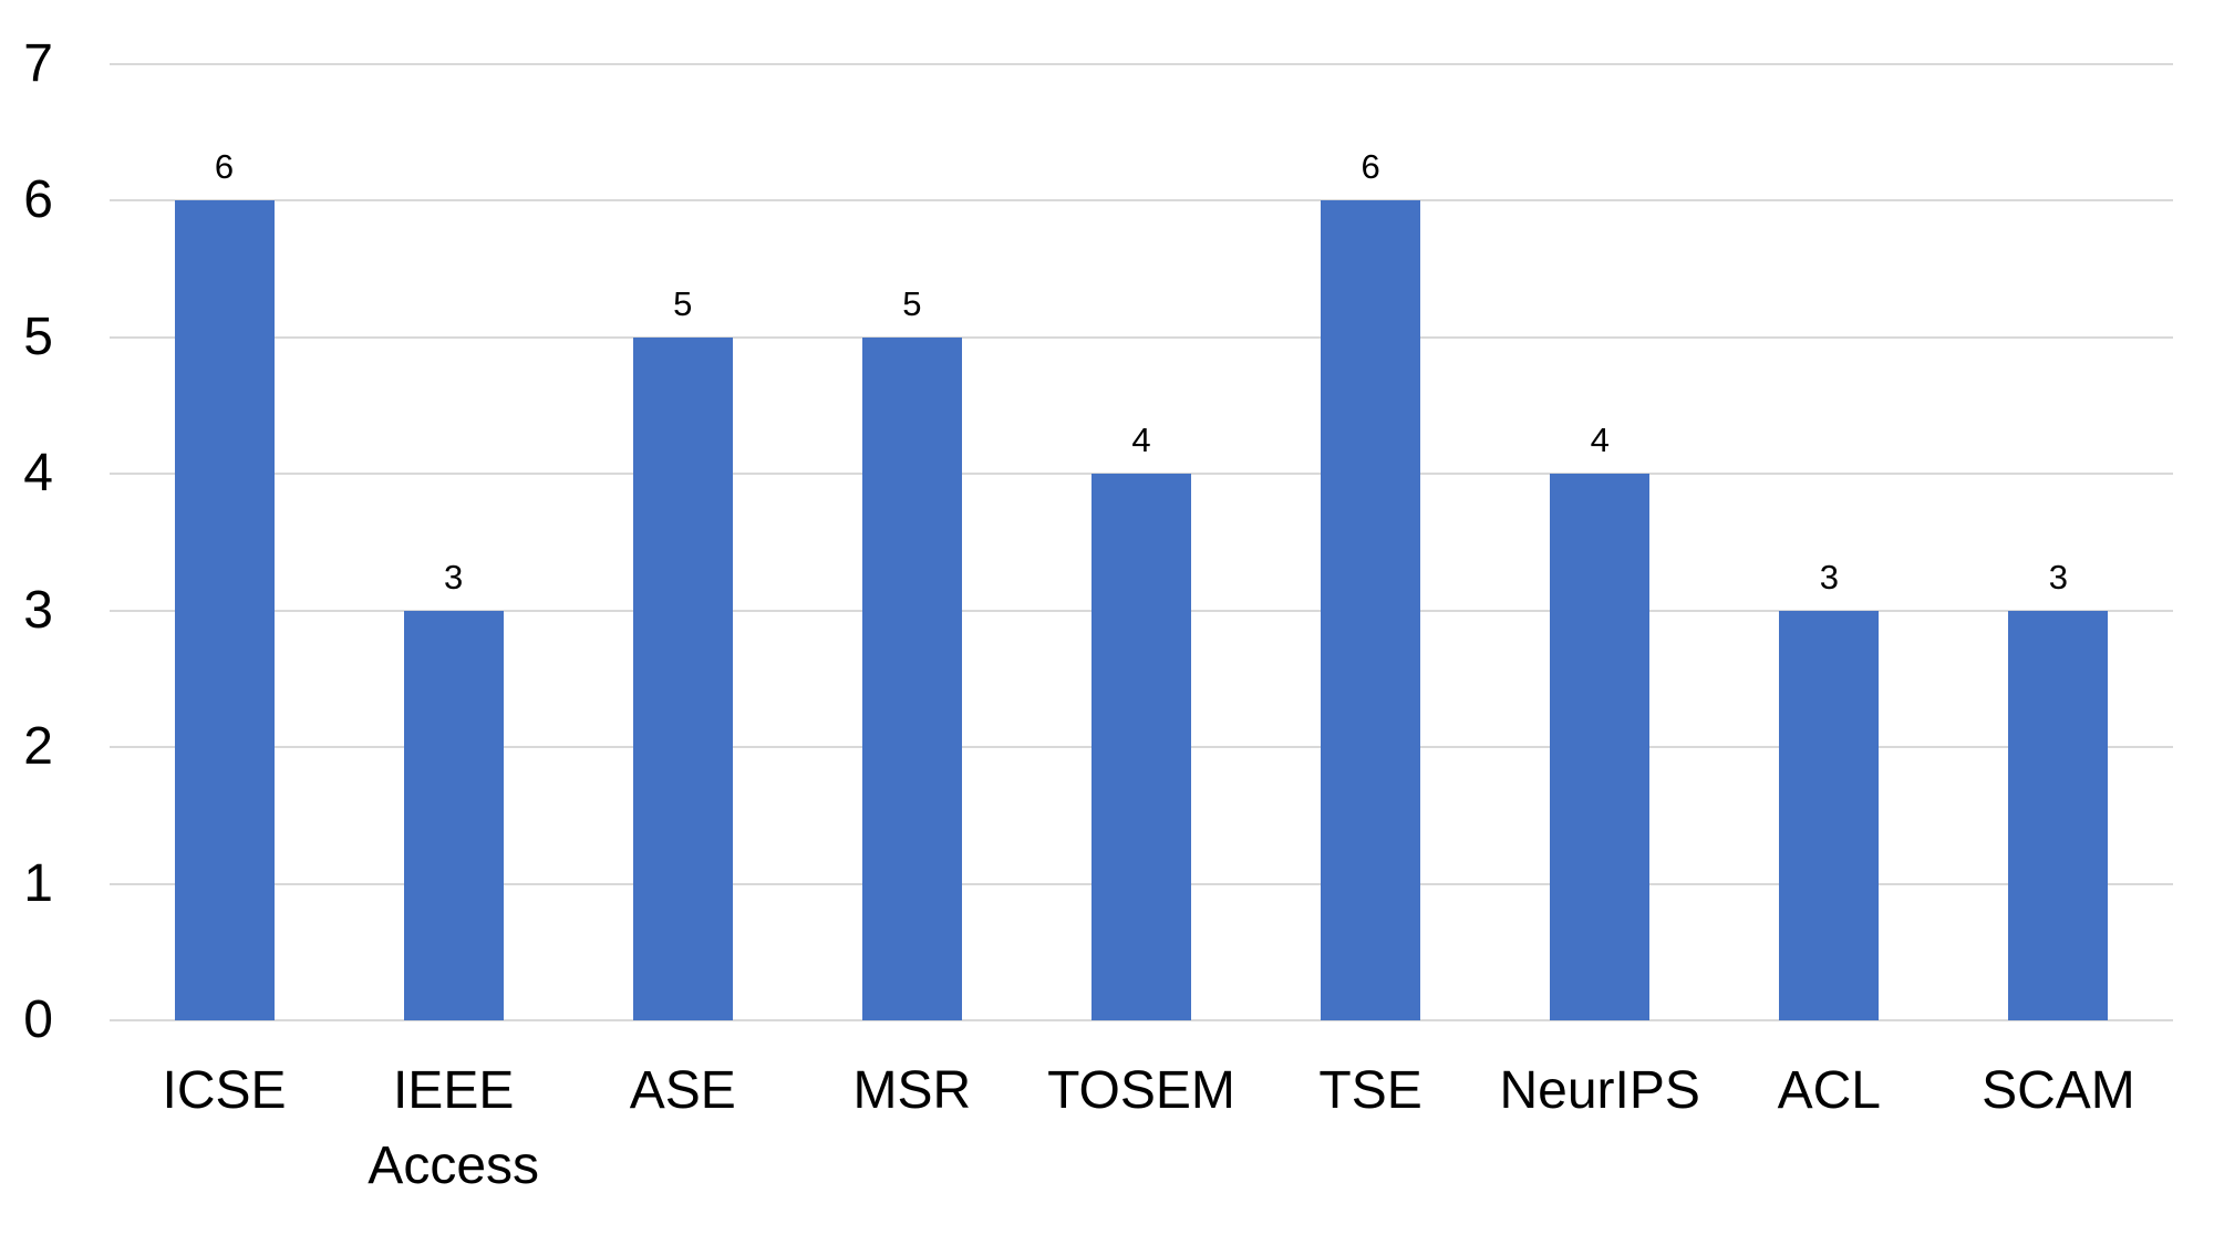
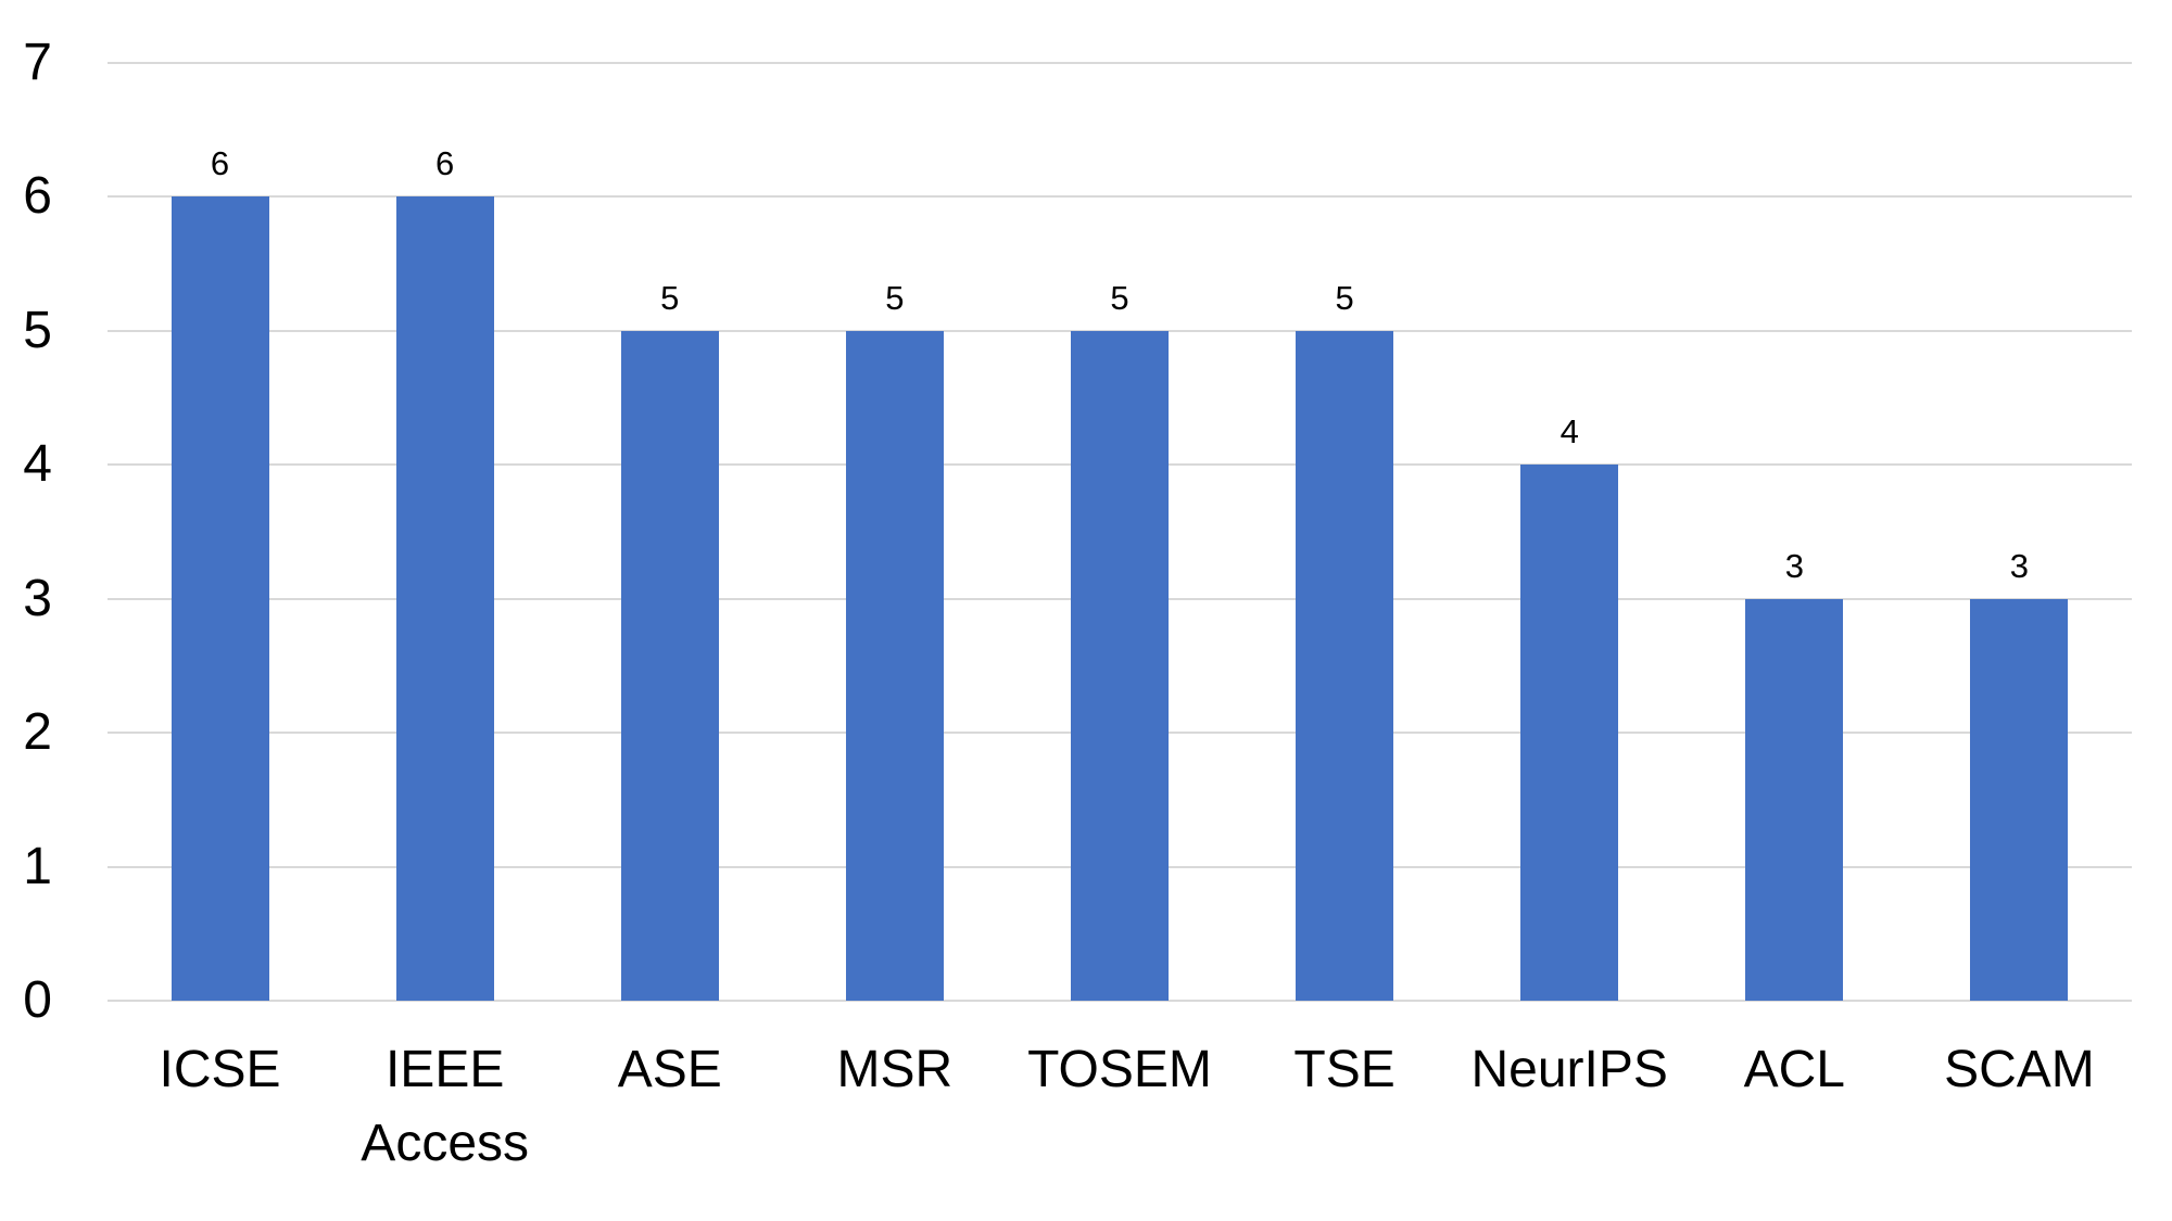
IEEE Access: 3 -> 6
TOSEM: 4 -> 5
TSE: 6 -> 5
